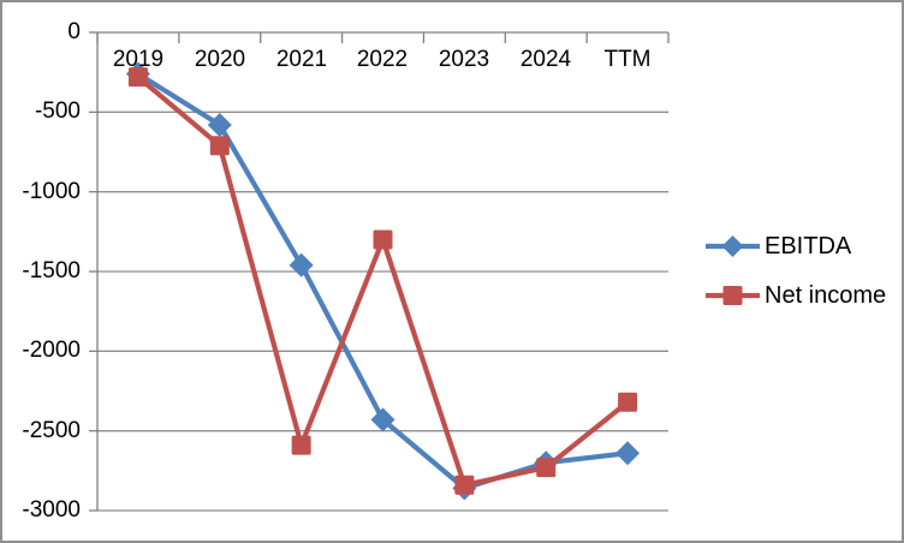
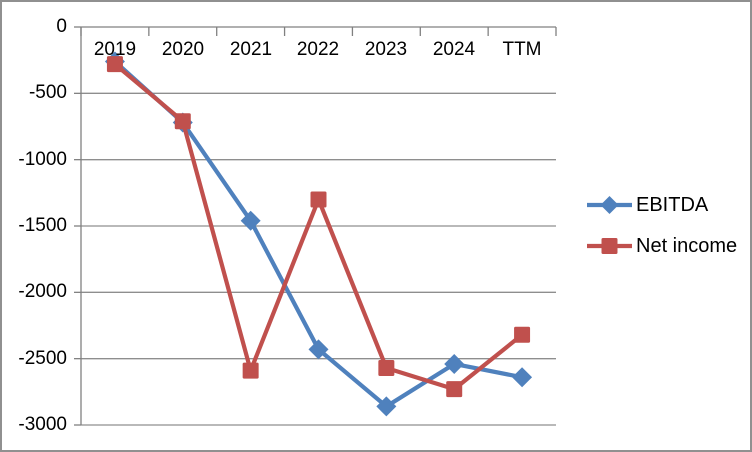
EBITDA/2020: -580 -> -720
Net income/2023: -2840 -> -2570
EBITDA/2024: -2700 -> -2540
